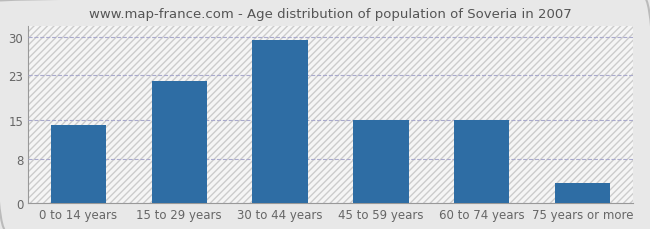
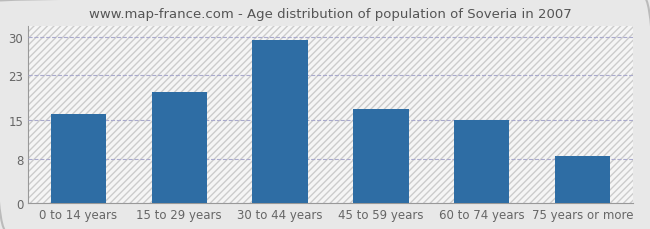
0 to 14 years: 14.0 -> 16.0
15 to 29 years: 22.0 -> 20.0
45 to 59 years: 15.0 -> 17.0
75 years or more: 3.6 -> 8.5
